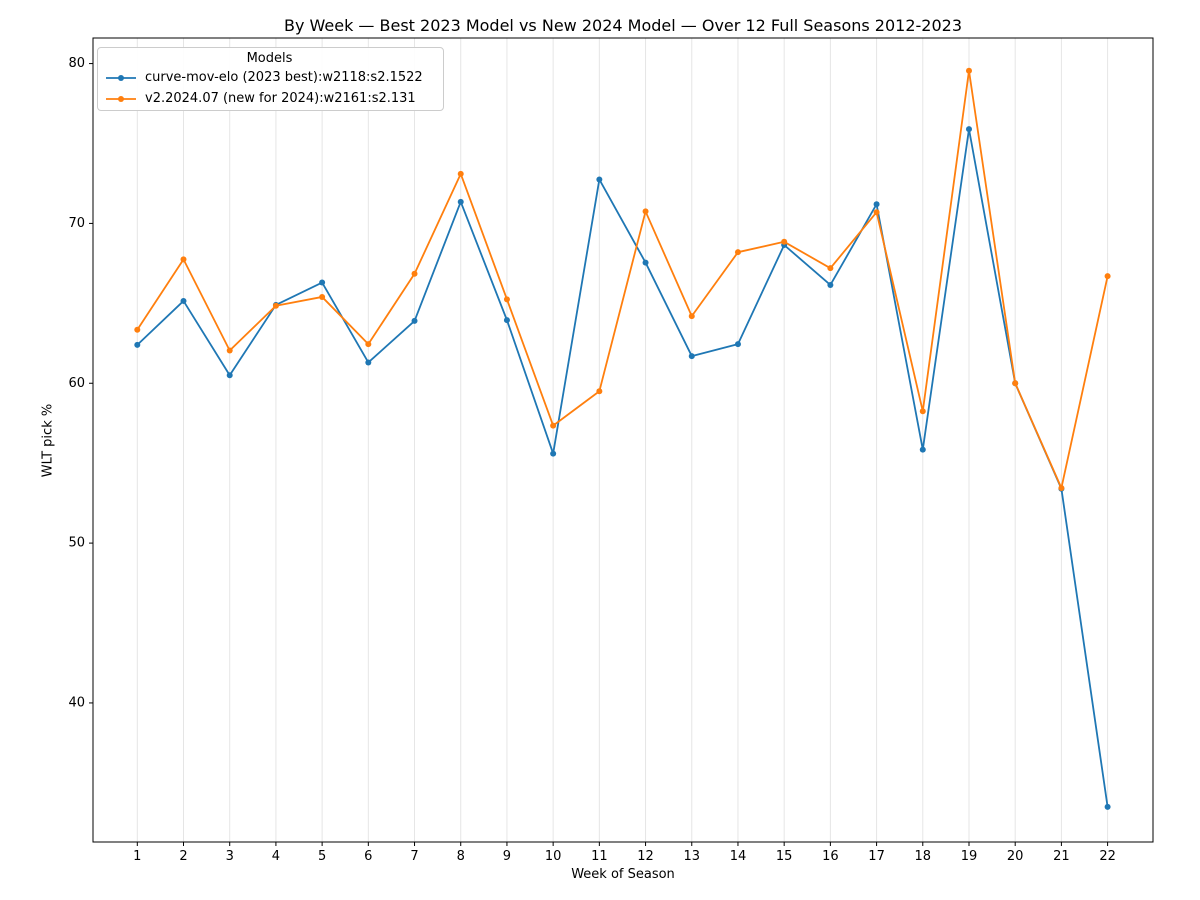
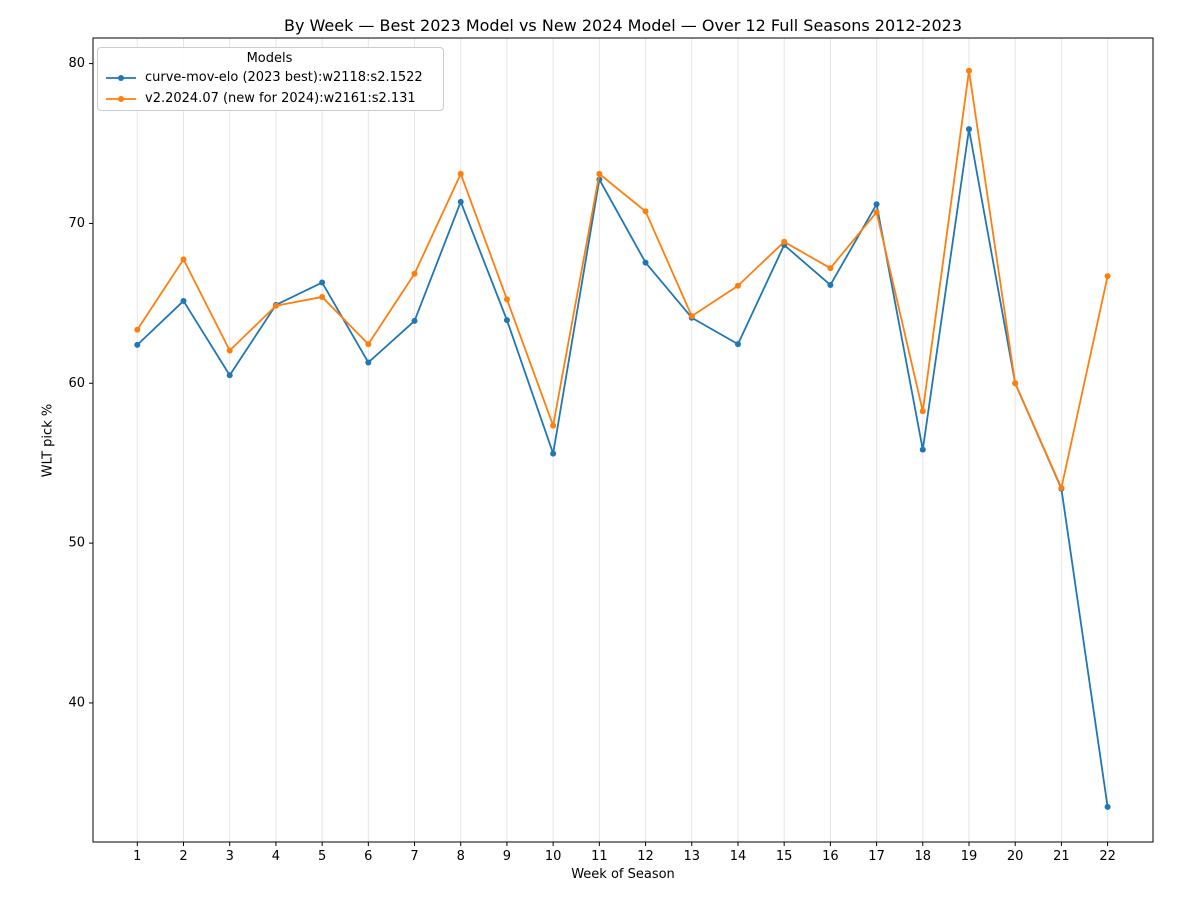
v2.2024.07 (new for 2024):w2161:s2.131/11: 59.5 -> 73.1
curve-mov-elo (2023 best):w2118:s2.1522/13: 61.7 -> 64.1
v2.2024.07 (new for 2024):w2161:s2.131/14: 68.2 -> 66.1
